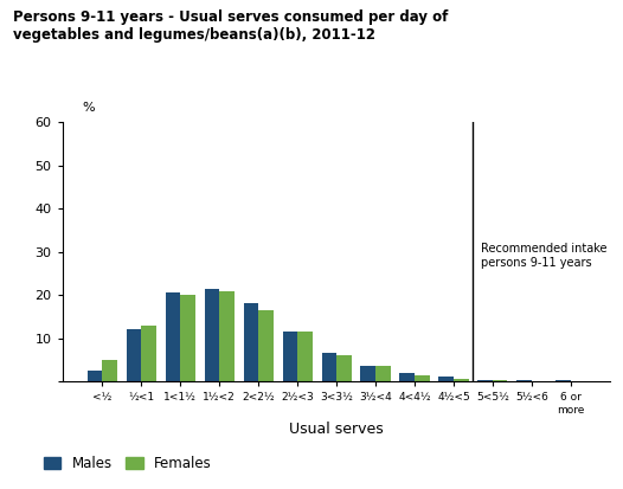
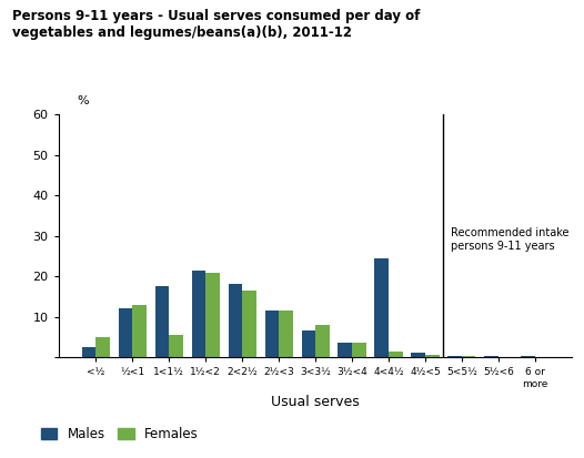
Males/1<1½: 20.5 -> 17.5
Females/1<1½: 20.0 -> 5.5
Females/3<3½: 6.0 -> 8.0
Males/4<4½: 2.0 -> 24.5
